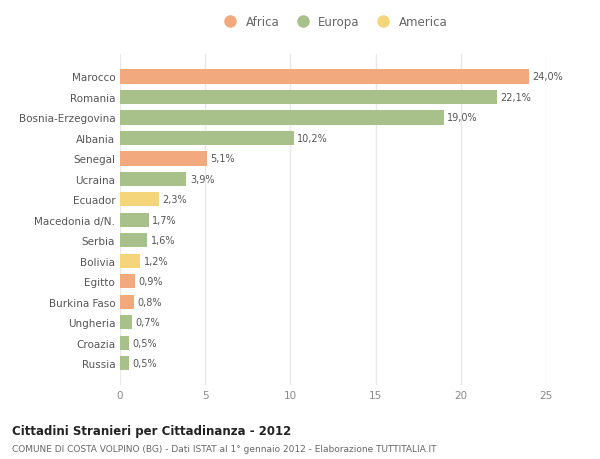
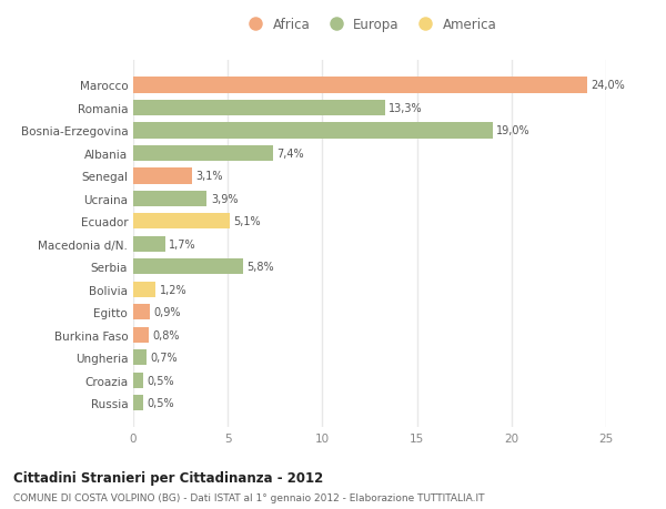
Romania: 22,1% -> 13,3%
Albania: 10,2% -> 7,4%
Senegal: 5,1% -> 3,1%
Ecuador: 2,3% -> 5,1%
Serbia: 1,6% -> 5,8%
